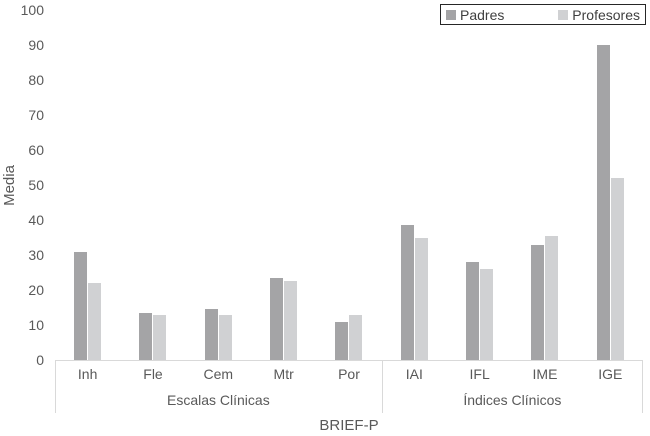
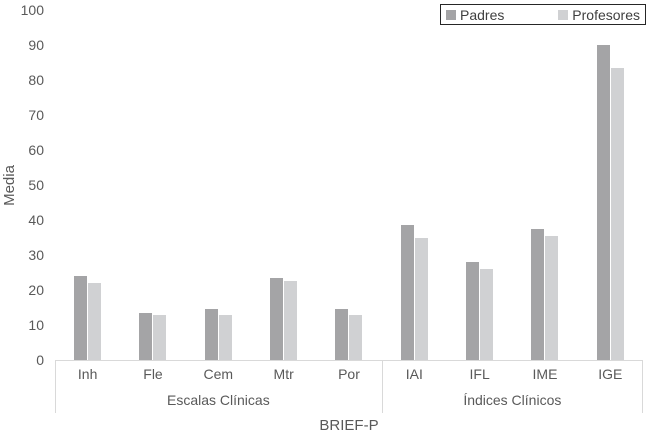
Padres/Inh: 31 -> 24
Padres/Por: 11 -> 14
Padres/IME: 33 -> 38
Profesores/IGE: 52 -> 84
